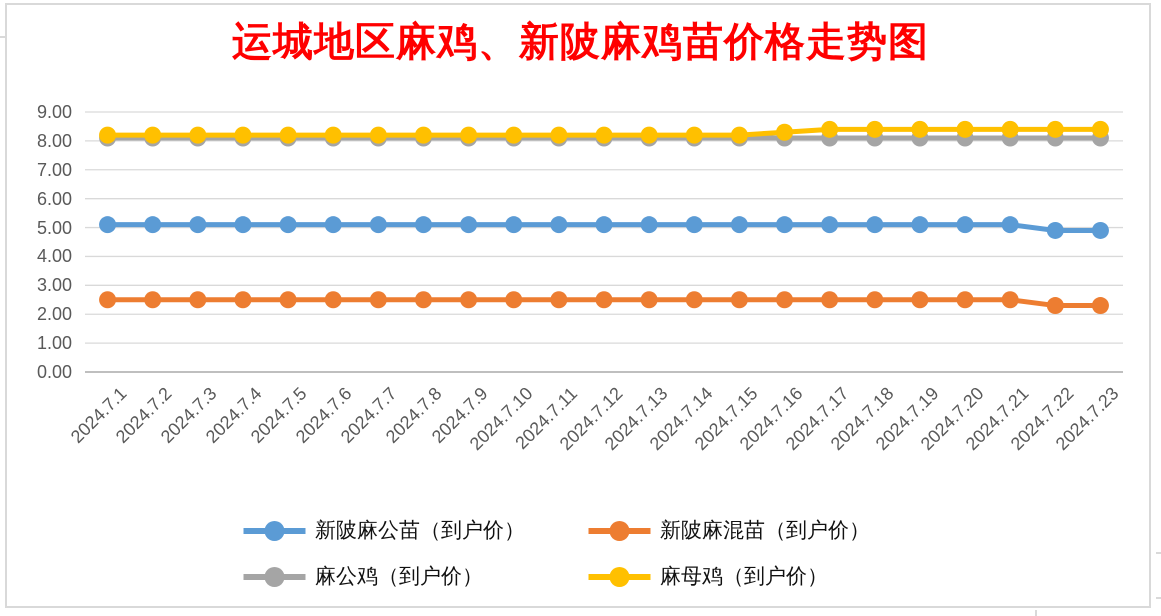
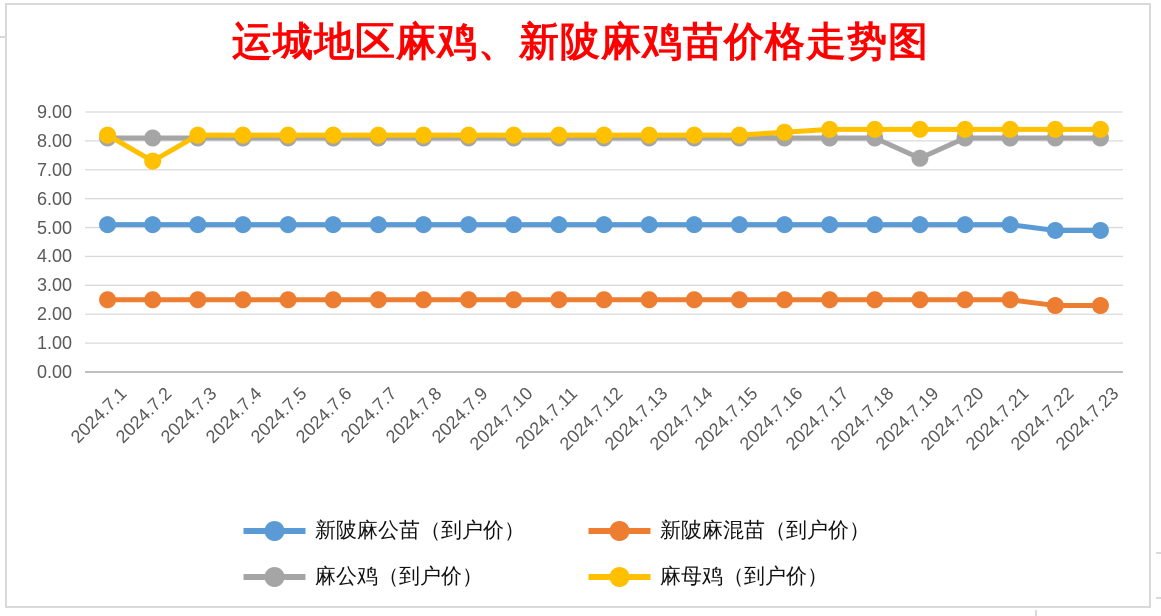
麻母鸡（到户价）/2024.7.2: 8.2 -> 7.3
麻公鸡（到户价）/2024.7.19: 8.1 -> 7.4
